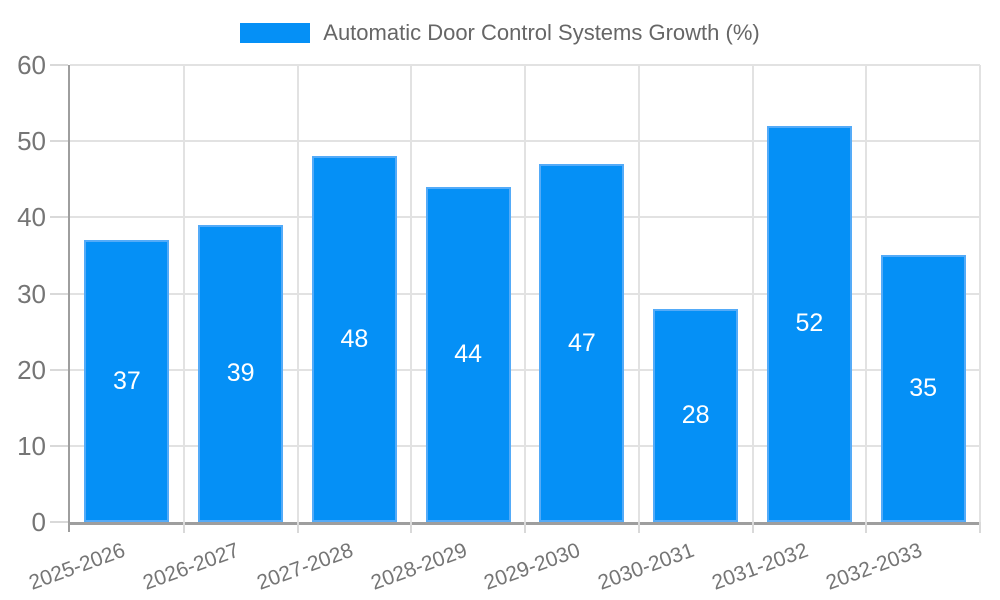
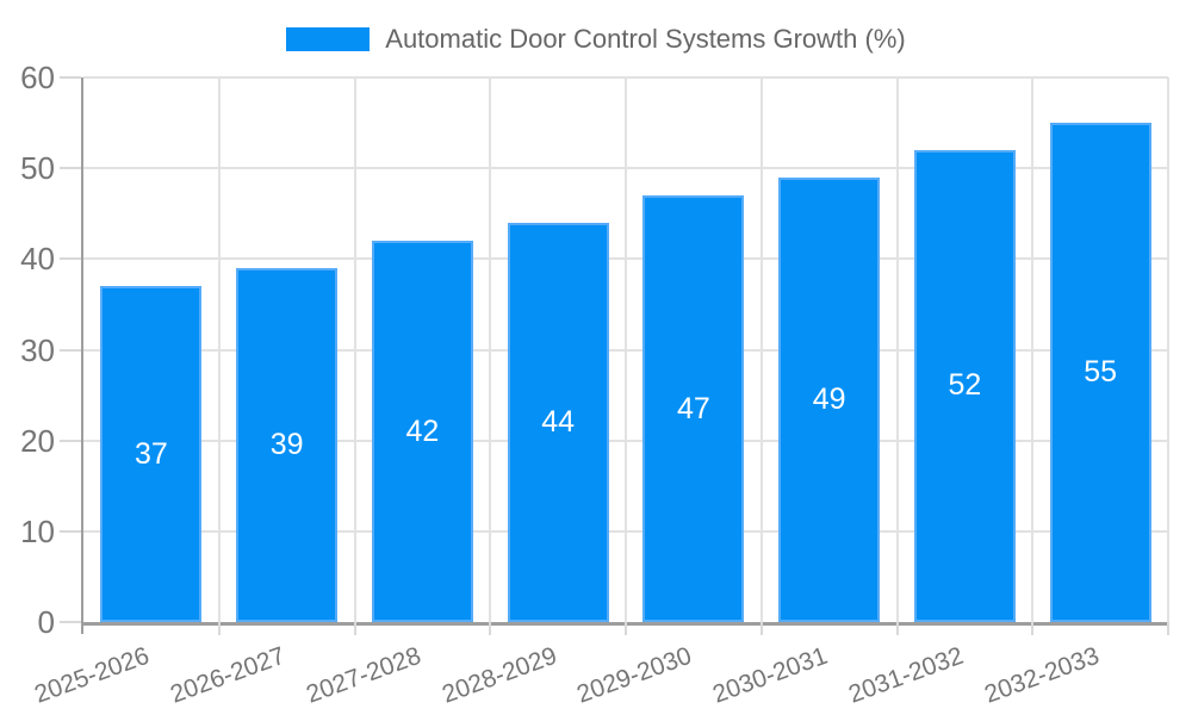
2027-2028: 48 -> 42
2030-2031: 28 -> 49
2032-2033: 35 -> 55
